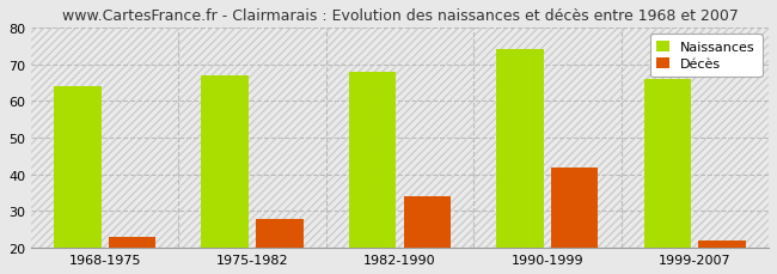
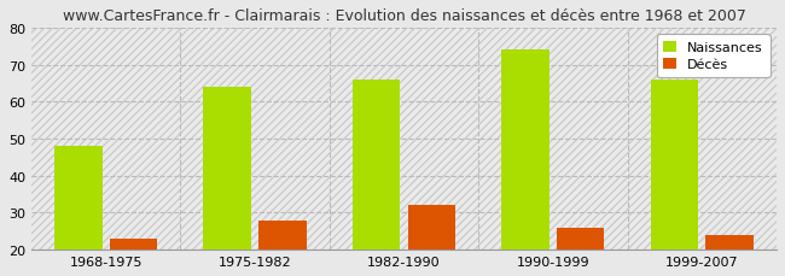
Naissances/1968-1975: 64 -> 48
Naissances/1975-1982: 67 -> 64
Naissances/1982-1990: 68 -> 66
Décès/1982-1990: 34 -> 32
Décès/1990-1999: 42 -> 26
Décès/1999-2007: 22 -> 24
